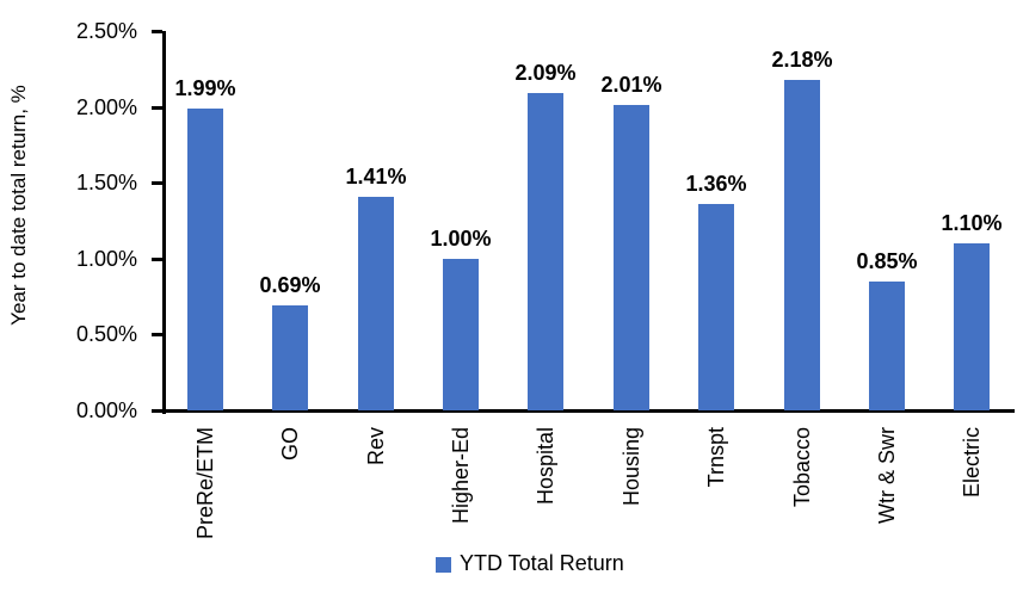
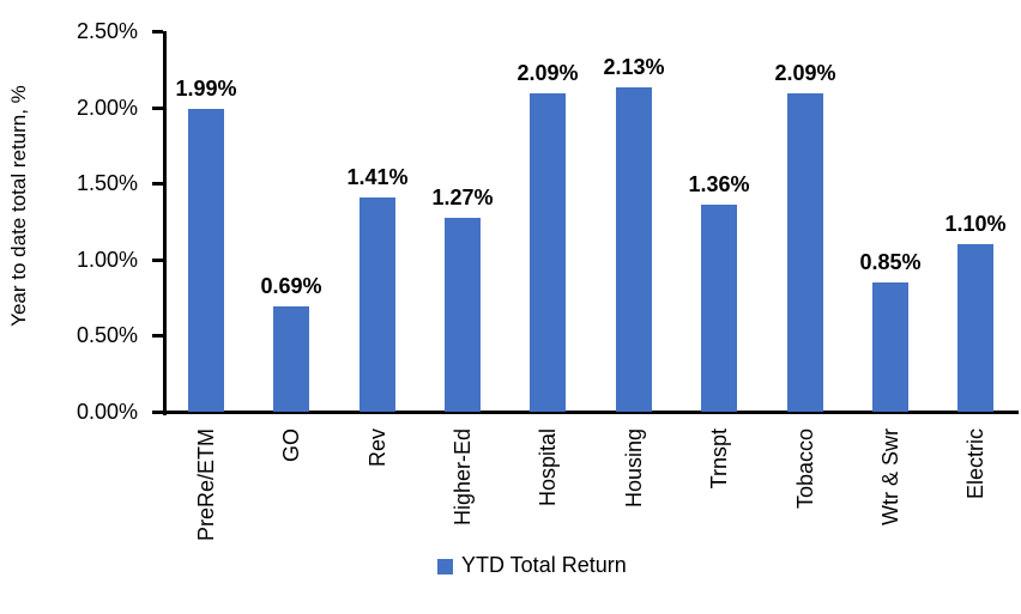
Higher-Ed: 1.00% -> 1.27%
Housing: 2.01% -> 2.13%
Tobacco: 2.18% -> 2.09%
